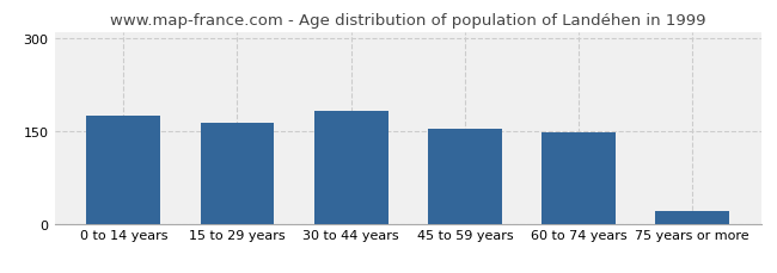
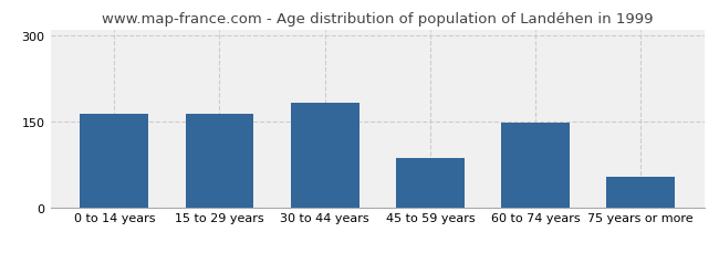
0 to 14 years: 174 -> 162
45 to 59 years: 153 -> 86
75 years or more: 20 -> 54
